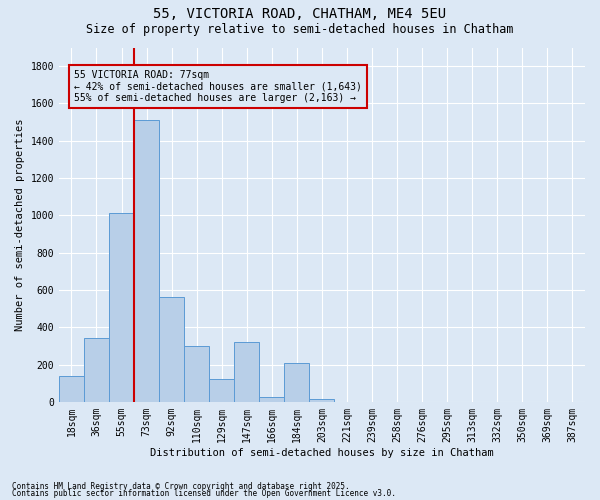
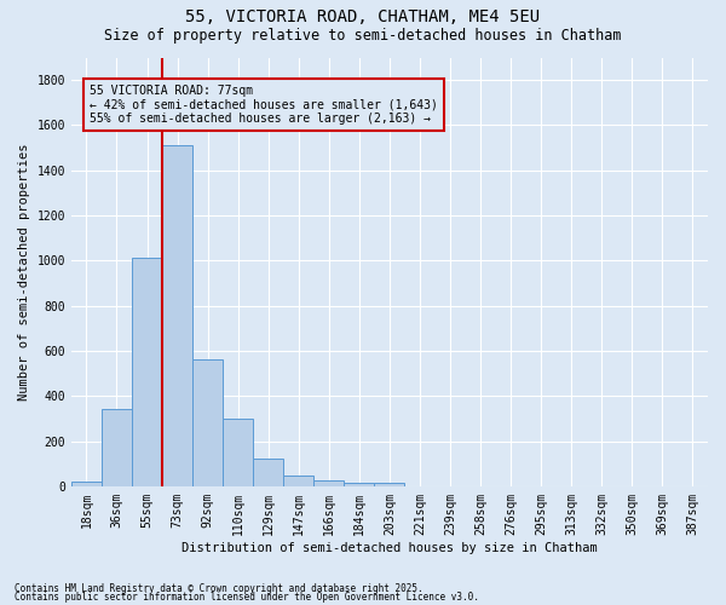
18sqm: 140 -> 20
147sqm: 320 -> 40
184sqm: 210 -> 20
